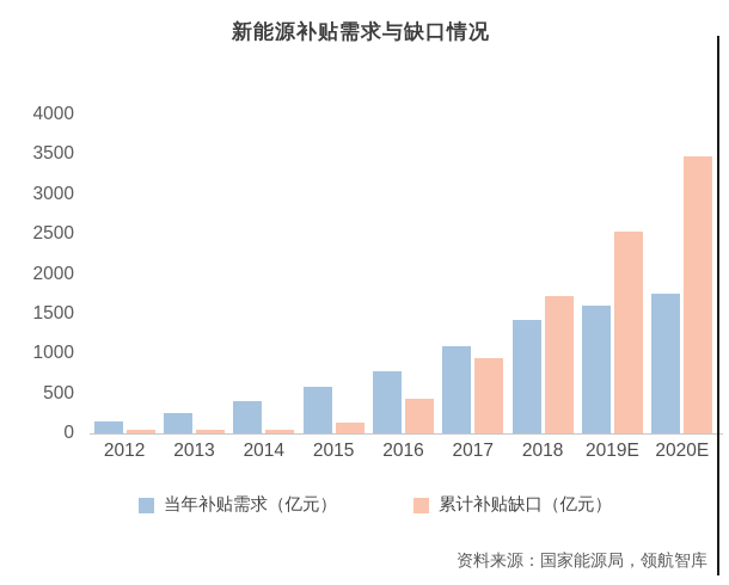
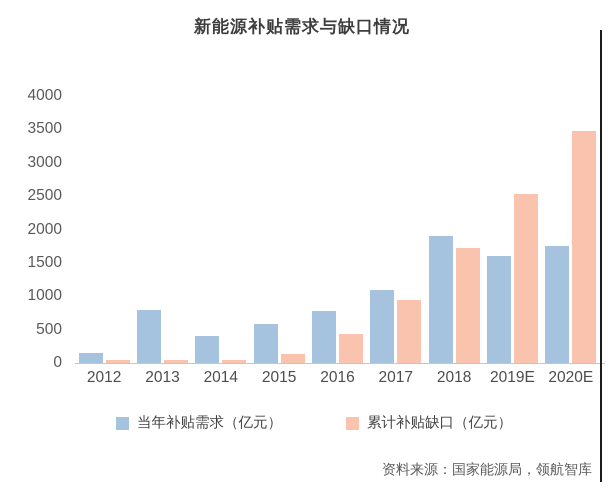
当年补贴需求（亿元）/2013: 200 -> 800
当年补贴需求（亿元）/2018: 1400 -> 1900
